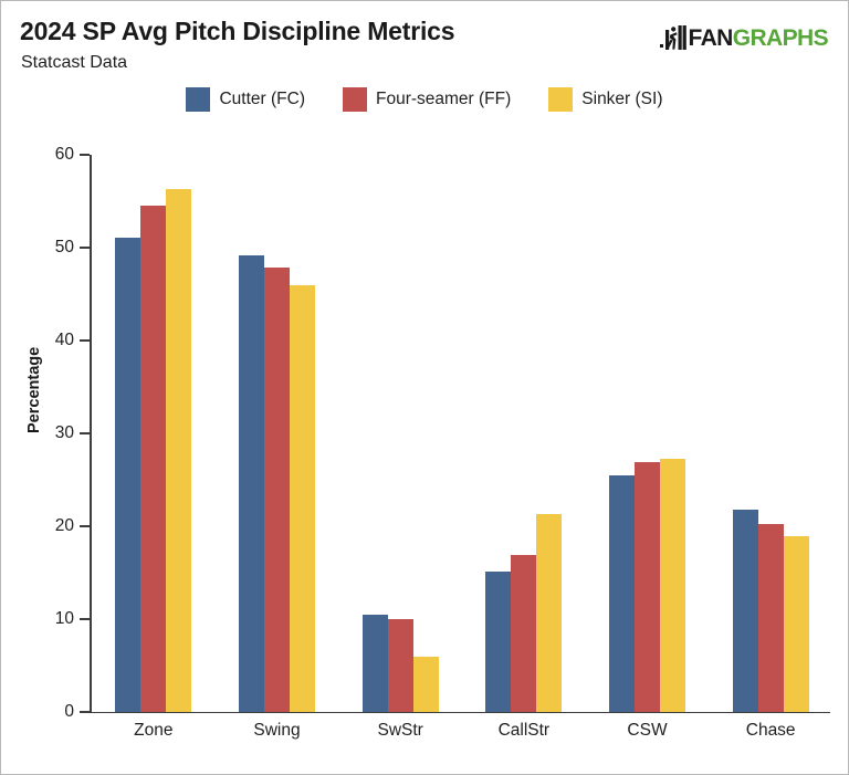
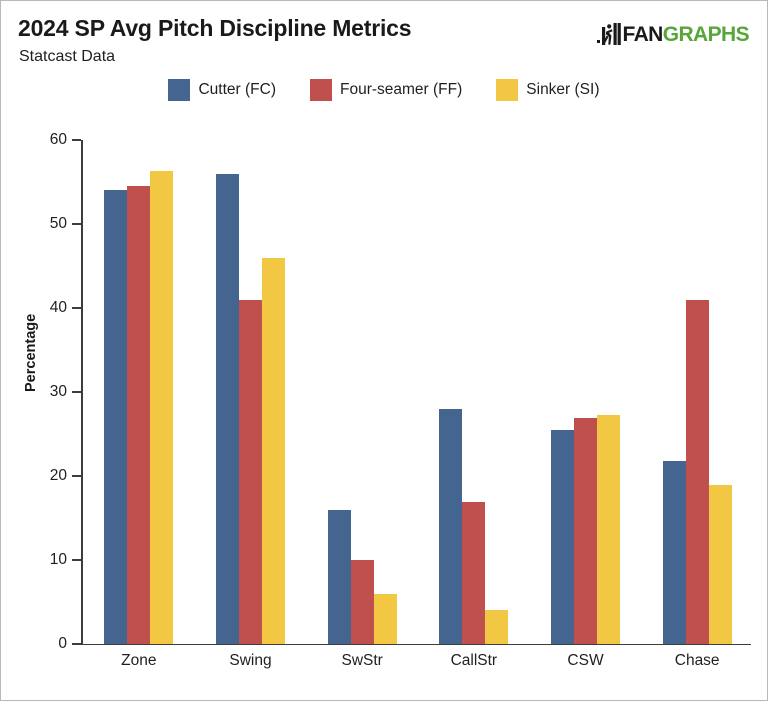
Cutter (FC)/Zone: 51 -> 54
Cutter (FC)/Swing: 49 -> 56
Four-seamer (FF)/Swing: 48 -> 41
Cutter (FC)/SwStr: 10 -> 16
Cutter (FC)/CallStr: 15 -> 28
Sinker (SI)/CallStr: 21 -> 4
Four-seamer (FF)/Chase: 20 -> 41
